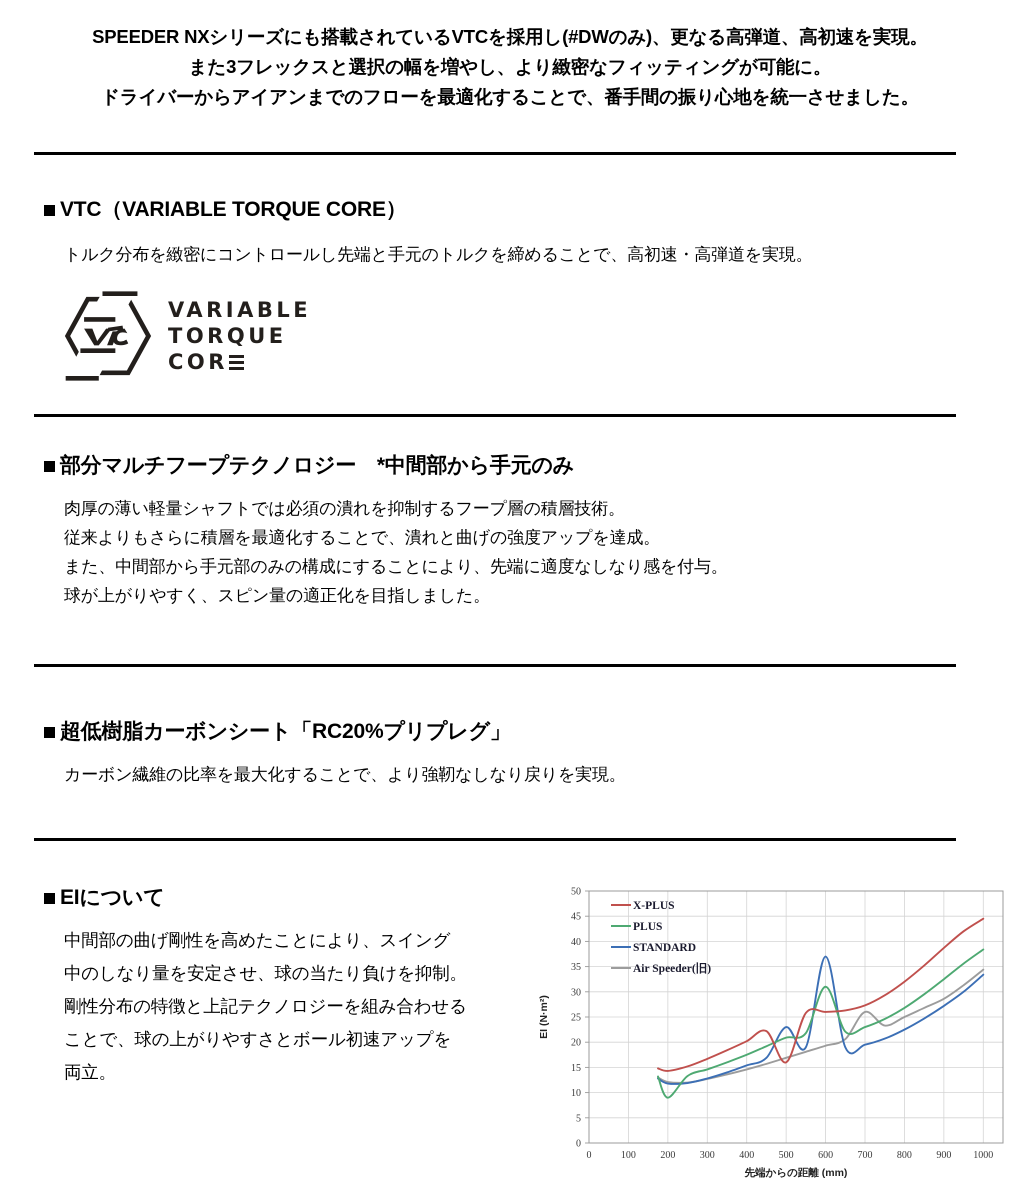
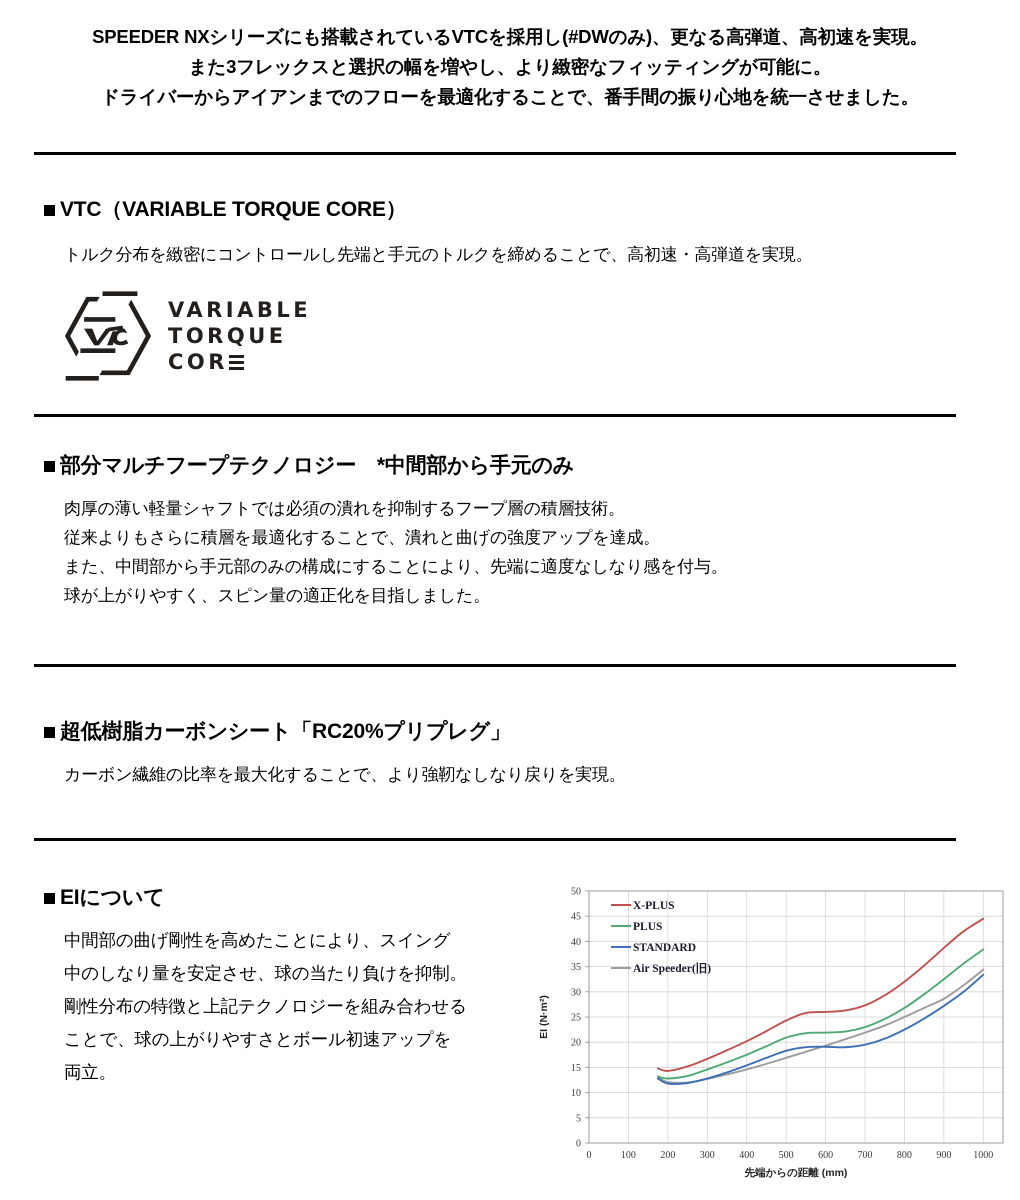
PLUS/200: 9 -> 13
X-PLUS/500: 16 -> 24
STANDARD/500: 23 -> 18
PLUS/600: 31 -> 22
STANDARD/600: 37 -> 19
Air Speeder(旧)/700: 26 -> 22
